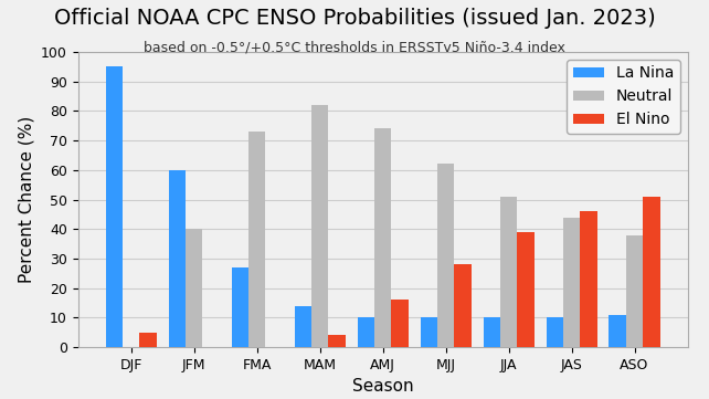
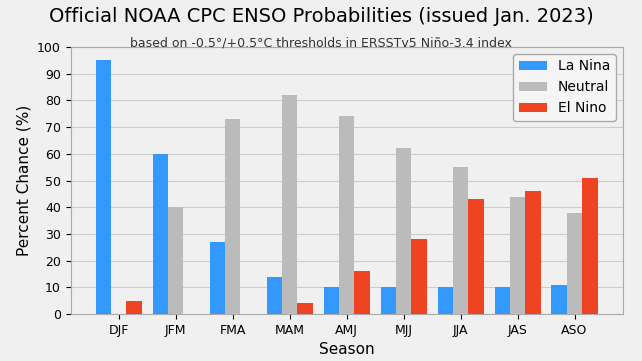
Neutral/JJA: 51 -> 55
El Nino/JJA: 39 -> 43
